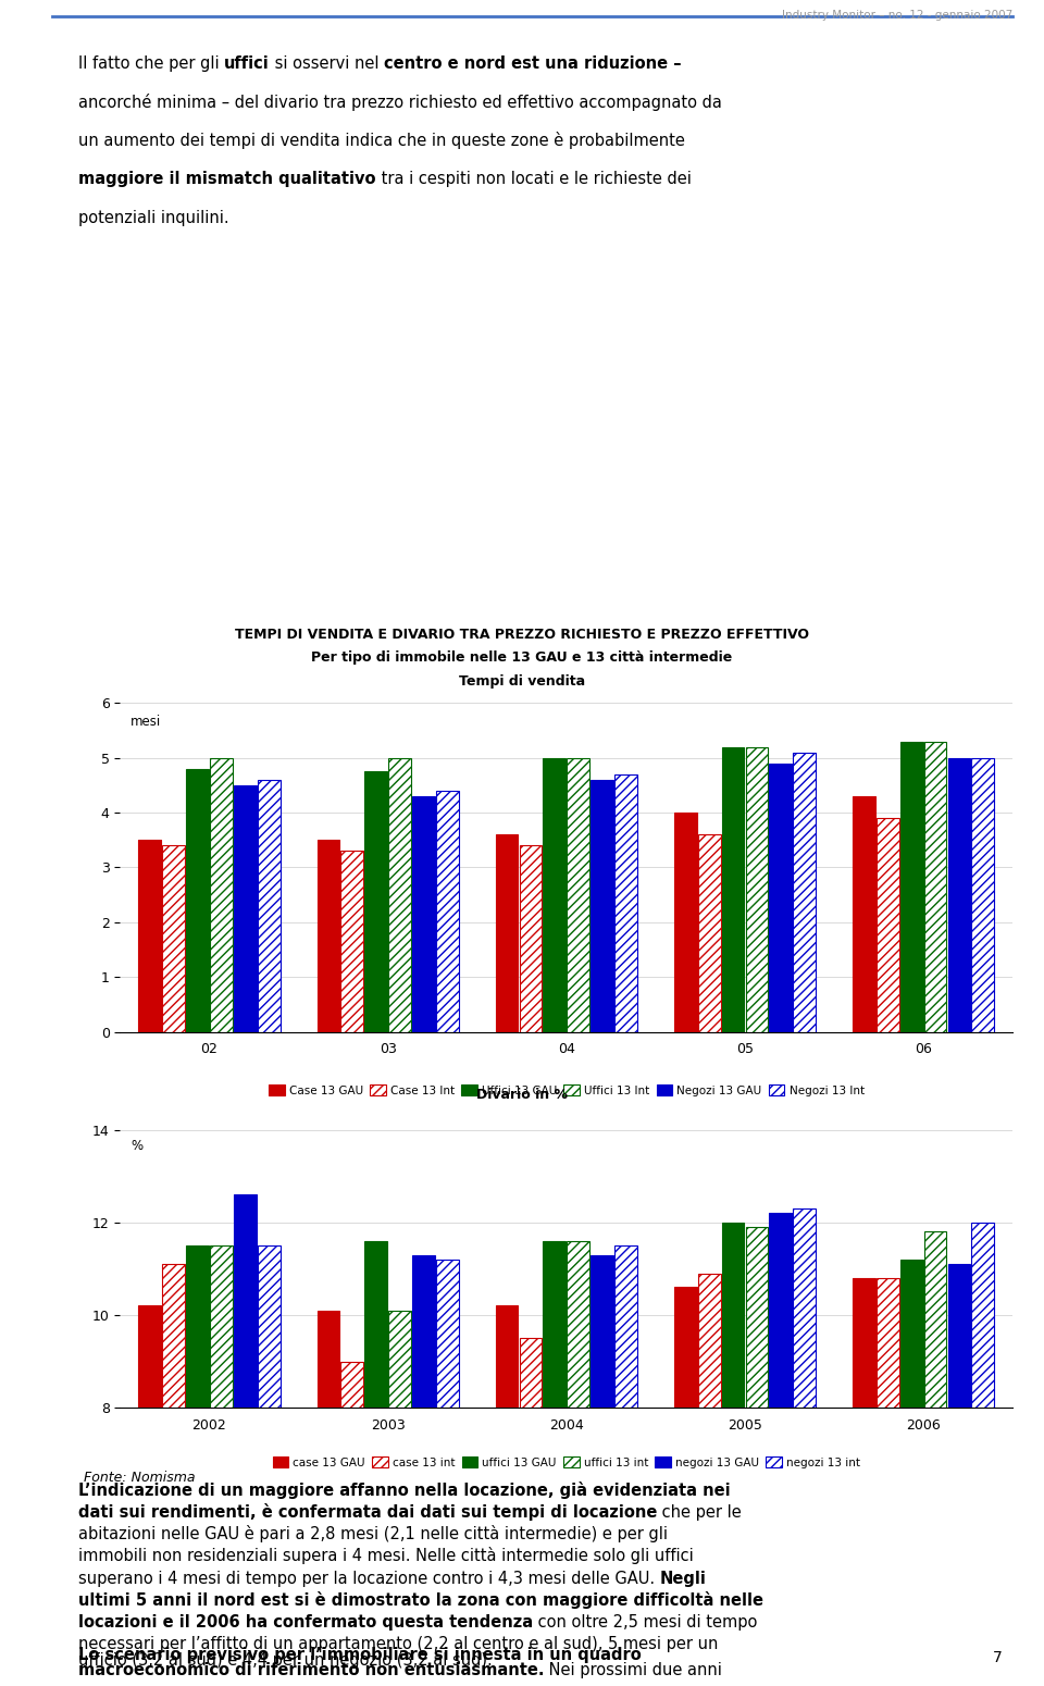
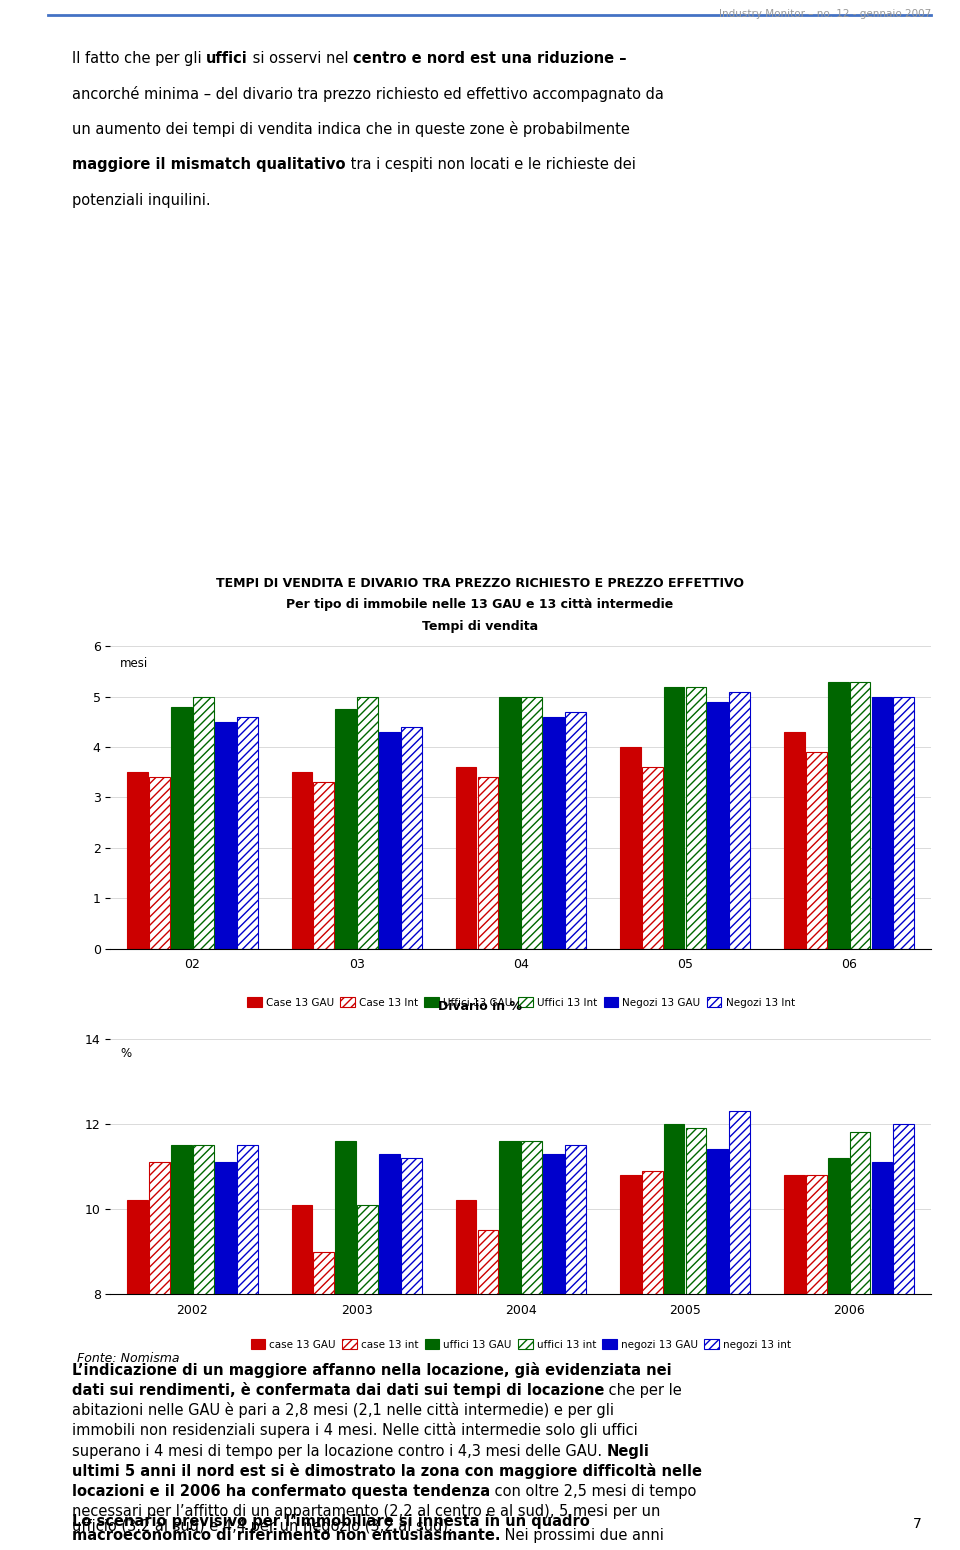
negozi 13 GAU/2002: 12.6 -> 11.1
case 13 GAU/2005: 10.6 -> 10.8
negozi 13 GAU/2005: 12.2 -> 11.4
